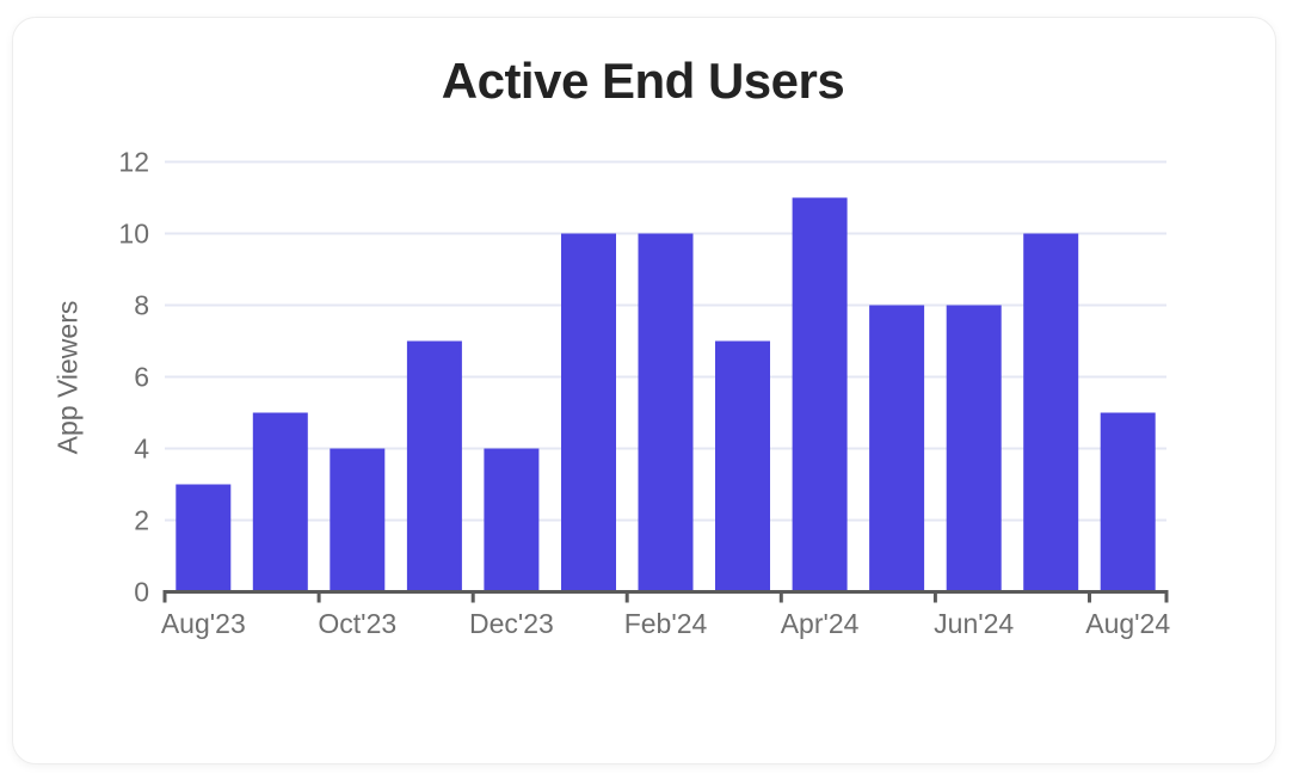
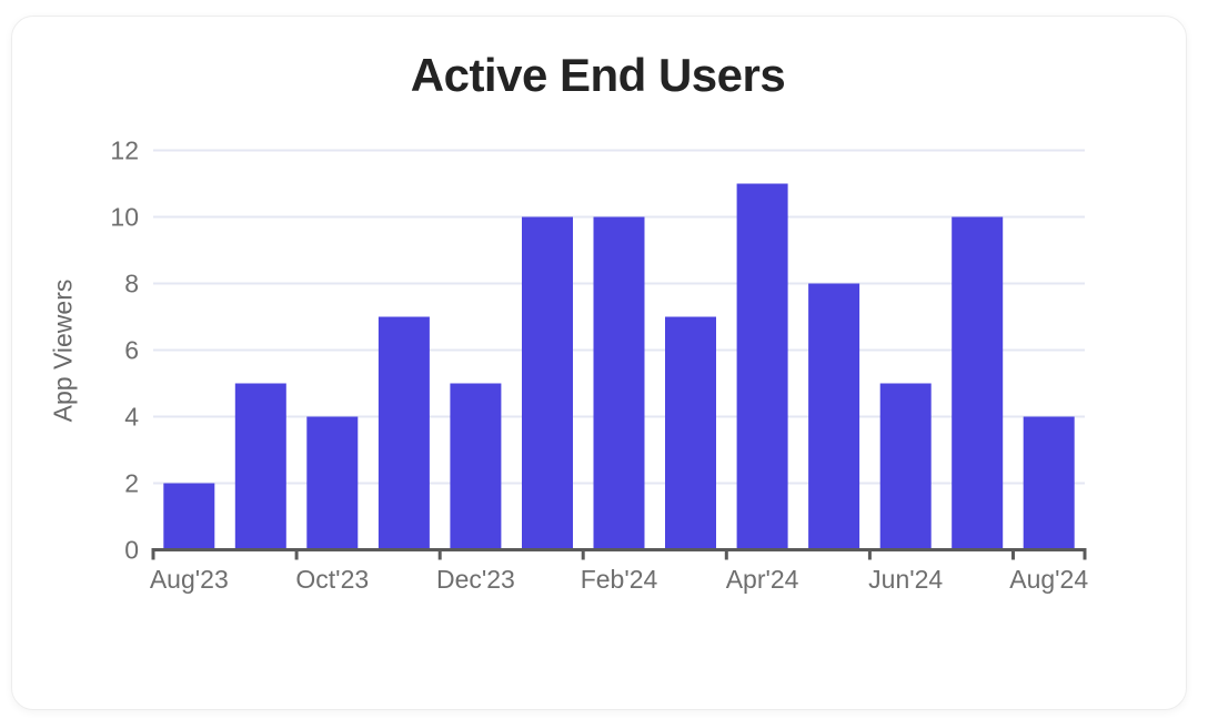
Aug'23: 3 -> 2
Dec'23: 4 -> 5
Jun'24: 8 -> 5
Aug'24: 5 -> 4
